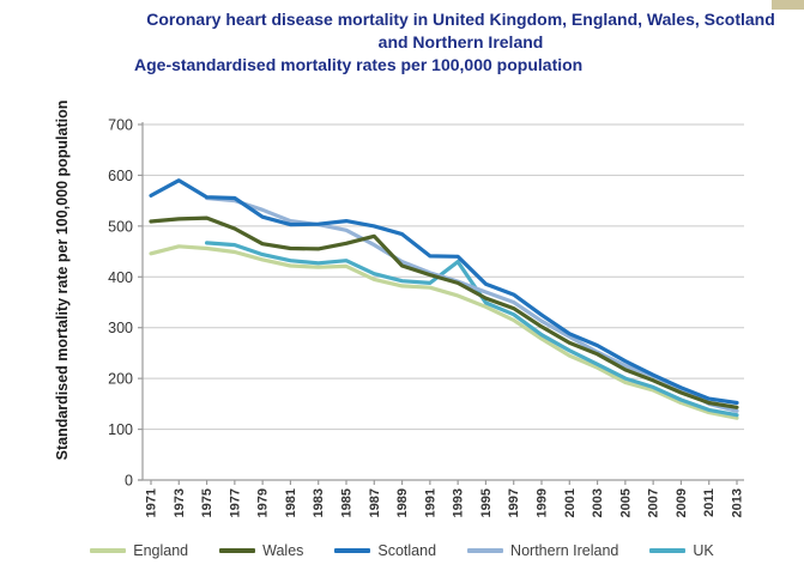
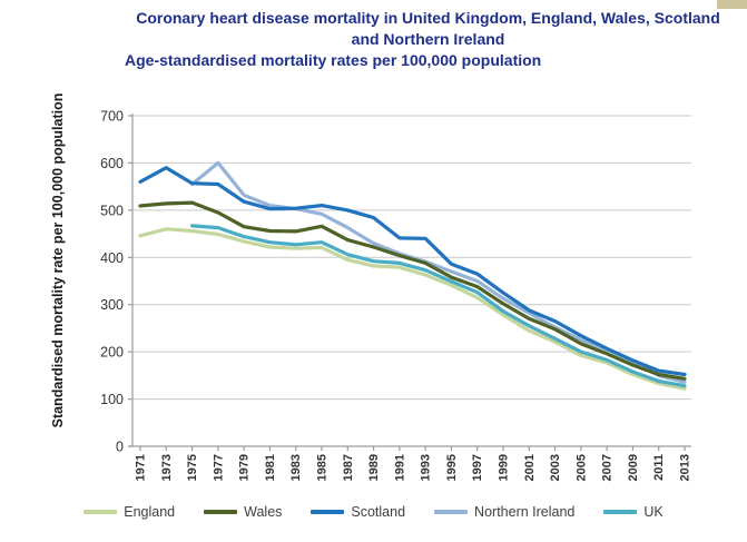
Northern Ireland/1977: 550 -> 600
Wales/1987: 480 -> 440
UK/1993: 430 -> 370
